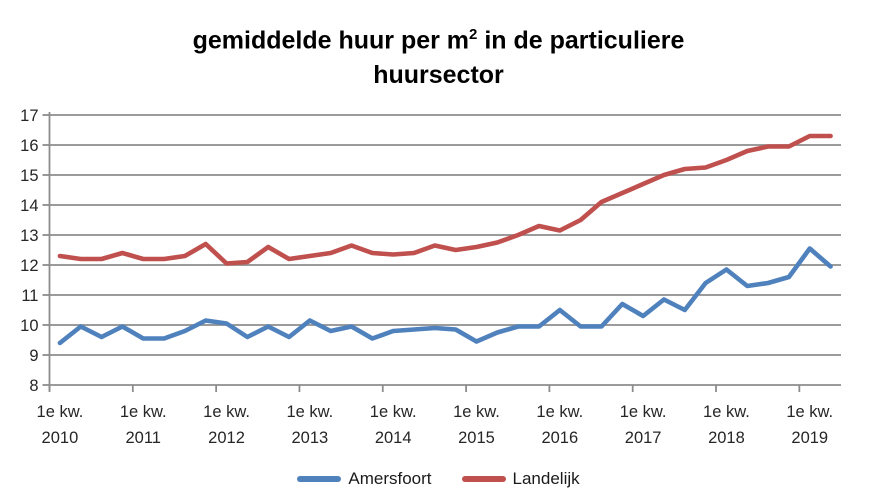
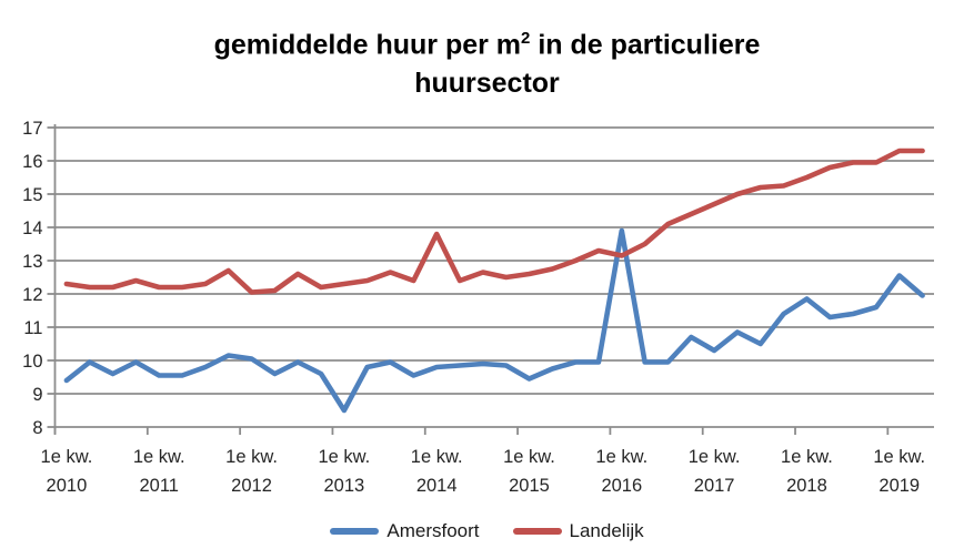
Amersfoort/1e kw. 2013: 10.2 -> 8.5
Landelijk/1e kw. 2014: 12.3 -> 13.8
Amersfoort/1e kw. 2016: 10.5 -> 13.9
